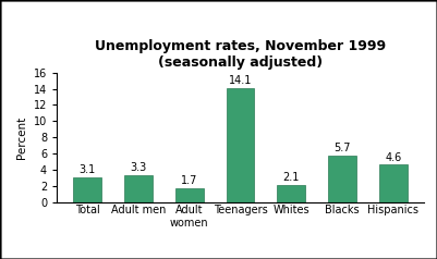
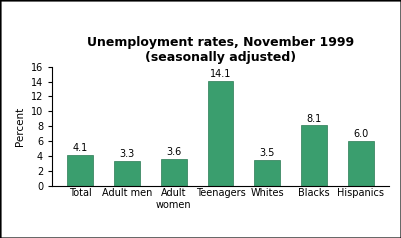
Total: 3.1 -> 4.1
Adult women: 1.7 -> 3.6
Whites: 2.1 -> 3.5
Blacks: 5.7 -> 8.1
Hispanics: 4.6 -> 6.0
